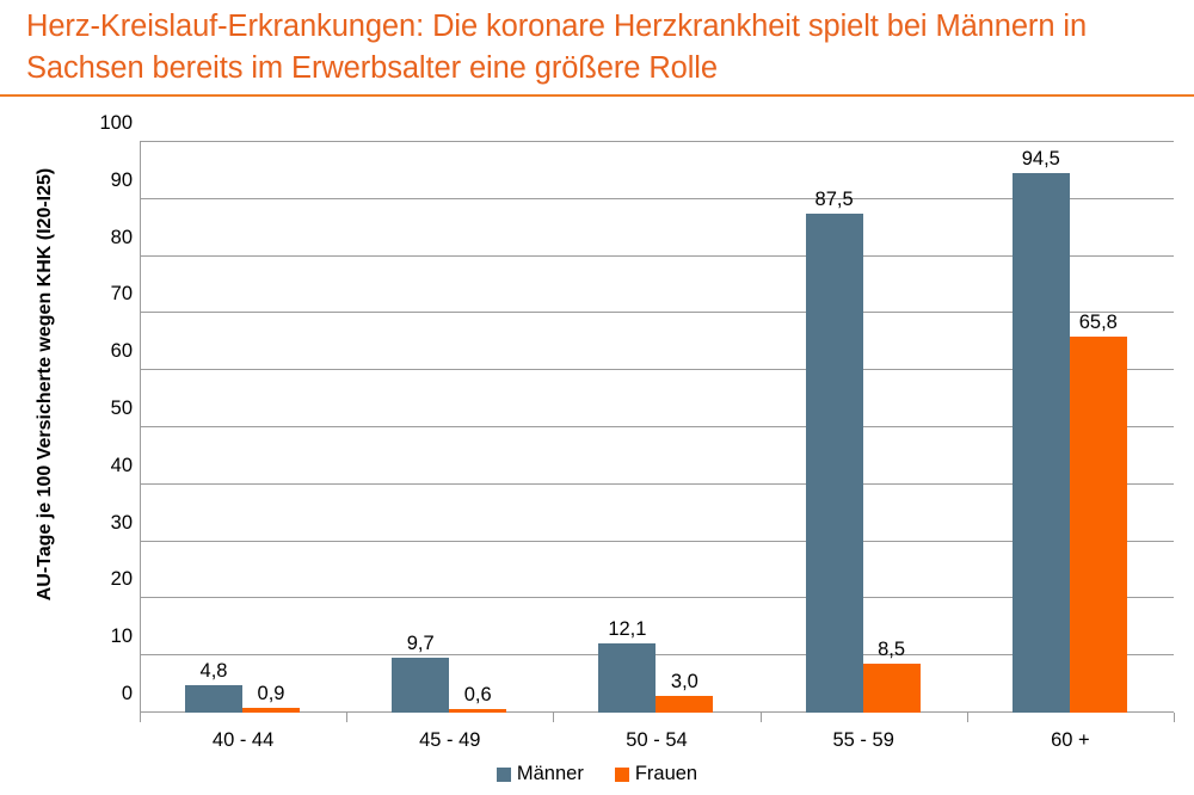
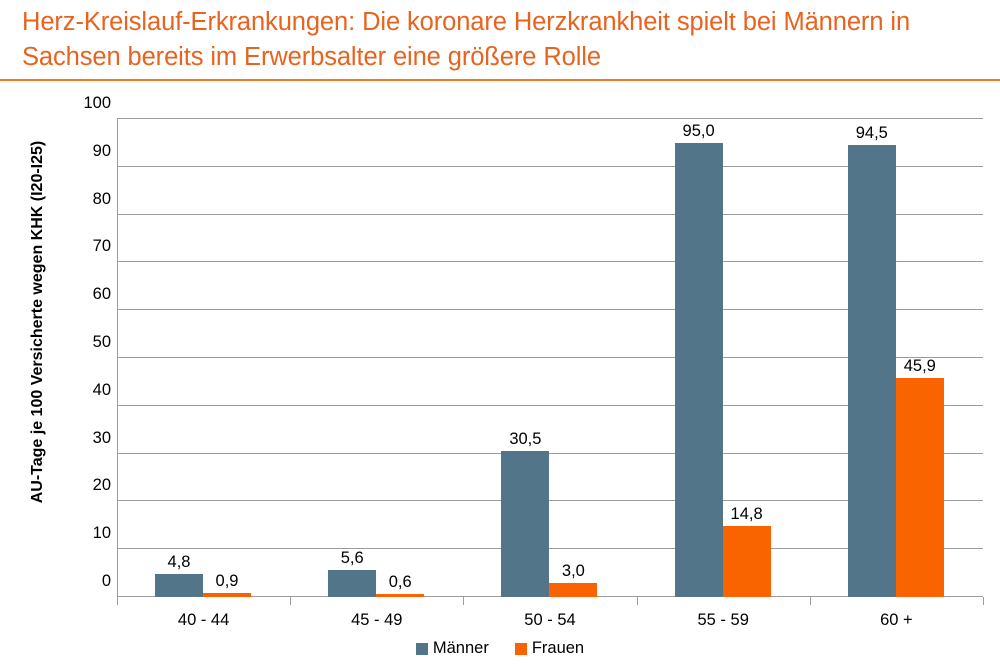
Männer/45 - 49: 9,7 -> 5,6
Männer/50 - 54: 12,1 -> 30,5
Männer/55 - 59: 87,5 -> 95,0
Frauen/55 - 59: 8,5 -> 14,8
Frauen/60 +: 65,8 -> 45,9
